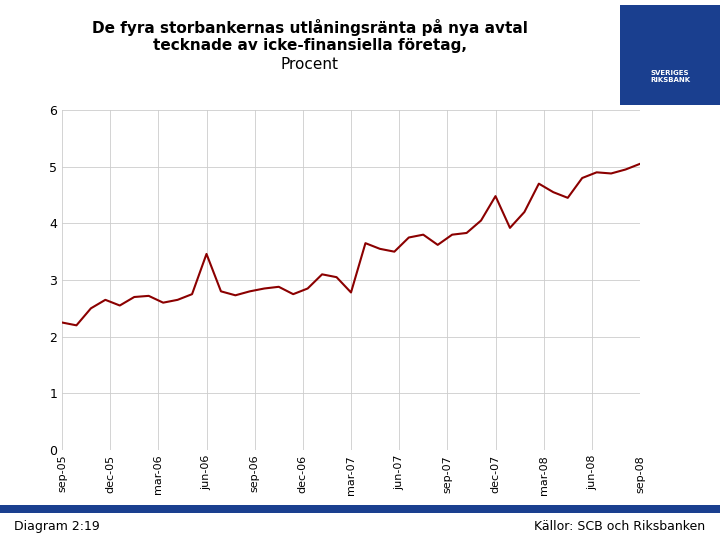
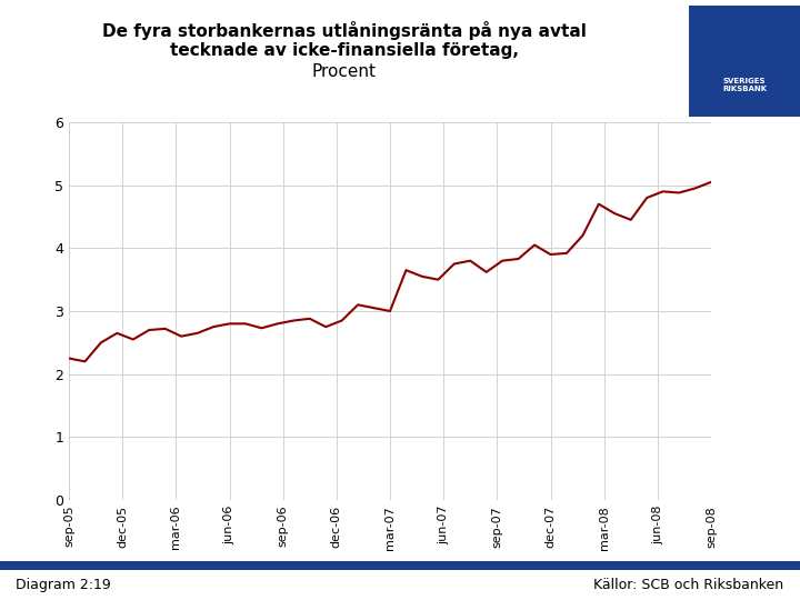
jun-06: 3.46 -> 2.80
mar-07: 2.78 -> 3.00
dec-07: 4.48 -> 3.90
